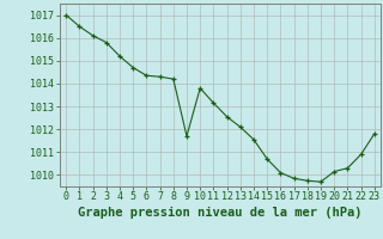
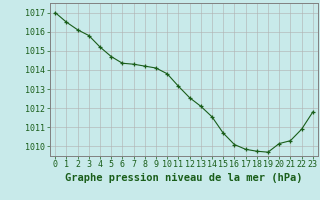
9: 1011.7 -> 1014.1
